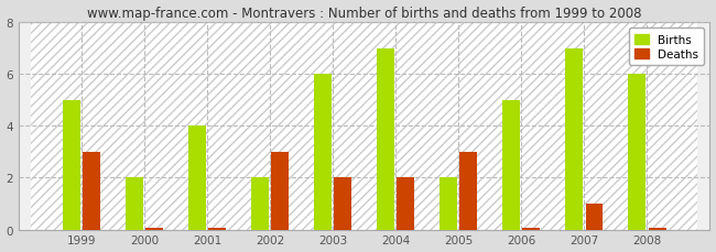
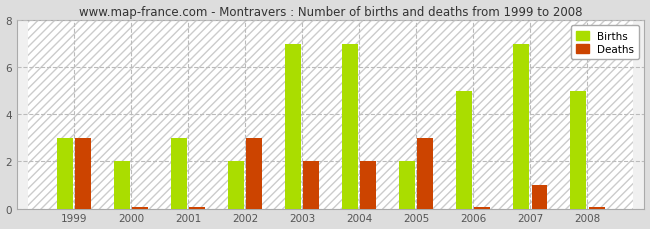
Births/1999: 5 -> 3
Births/2001: 4 -> 3
Births/2003: 6 -> 7
Births/2008: 6 -> 5
